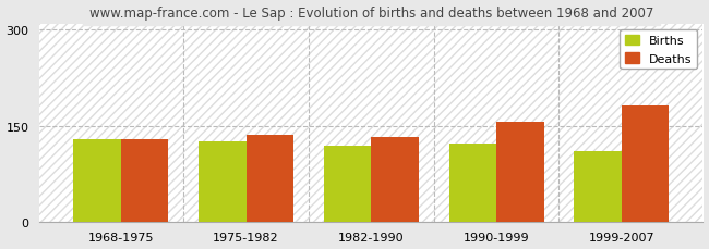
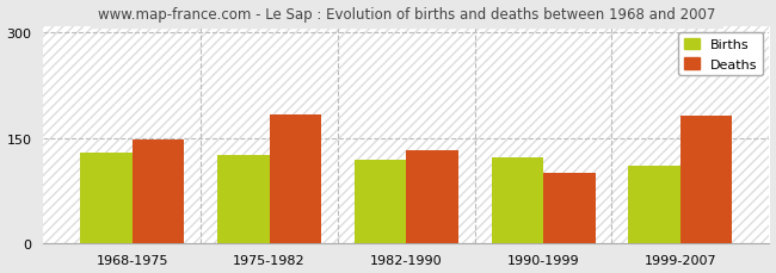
Deaths/1968-1975: 128 -> 148
Deaths/1975-1982: 136 -> 184
Deaths/1990-1999: 156 -> 100
